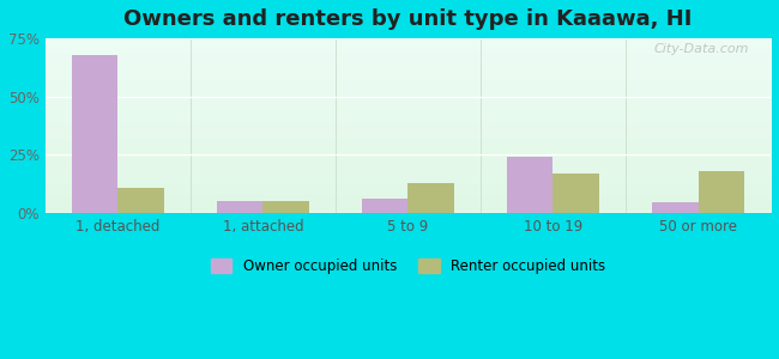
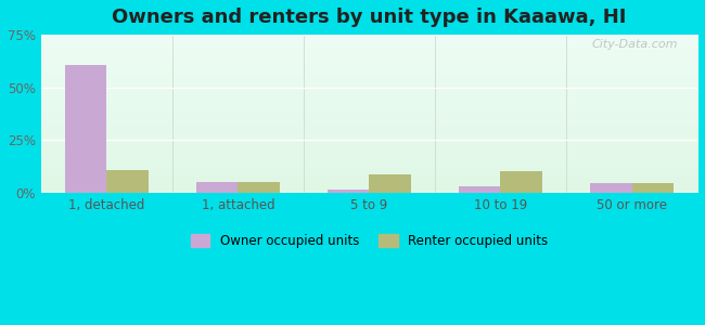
Owner occupied units/1, detached: 68% -> 60%
Owner occupied units/5 to 9: 6% -> 2%
Renter occupied units/5 to 9: 13% -> 8%
Owner occupied units/10 to 19: 24% -> 3%
Renter occupied units/10 to 19: 17% -> 10%
Renter occupied units/50 or more: 18% -> 4%
